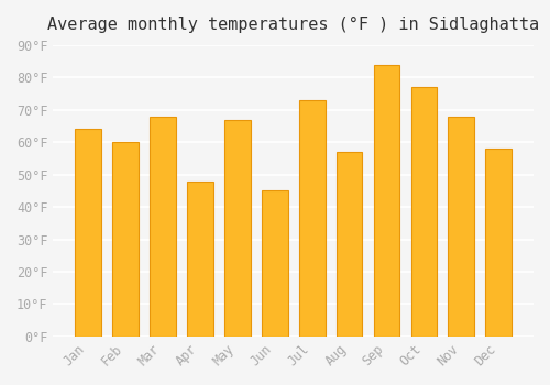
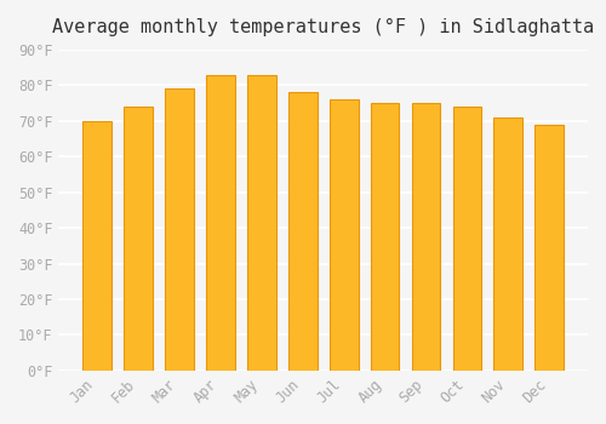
Jan: 64°F -> 70°F
Feb: 60°F -> 74°F
Mar: 68°F -> 79°F
Apr: 48°F -> 83°F
May: 67°F -> 83°F
Jun: 45°F -> 78°F
Jul: 73°F -> 76°F
Aug: 57°F -> 75°F
Sep: 84°F -> 75°F
Oct: 77°F -> 74°F
Nov: 68°F -> 71°F
Dec: 58°F -> 69°F
